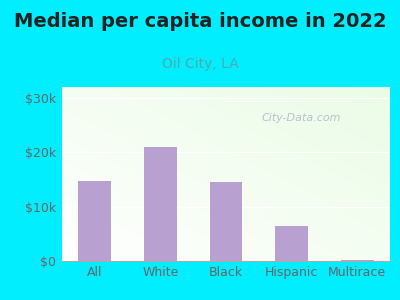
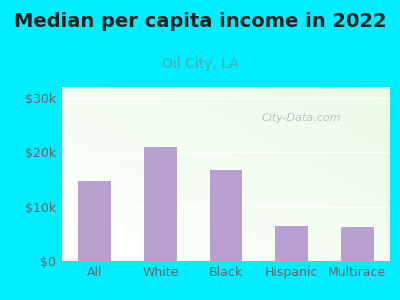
Black: $14.5k -> $16.8k
Multirace: $0.2k -> $6.2k
